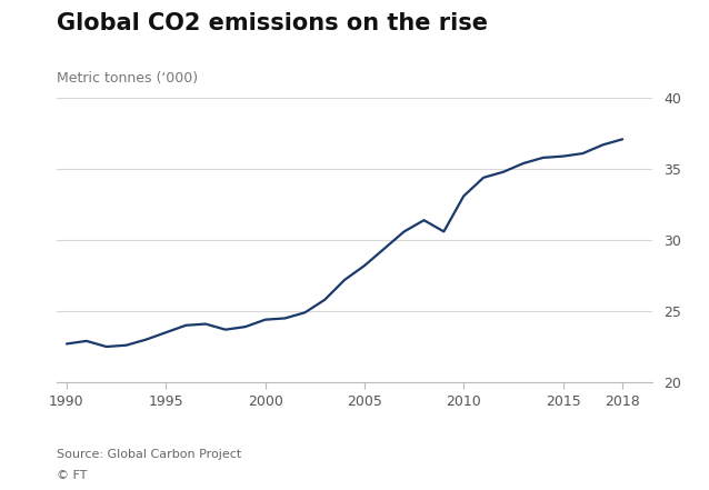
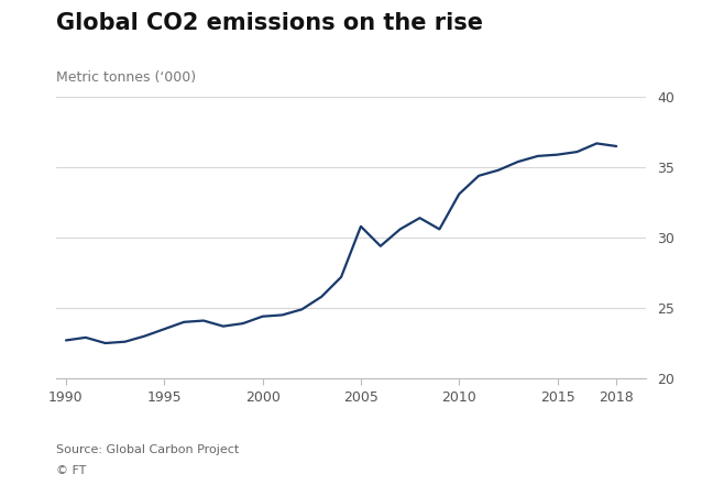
2005: 28.2 -> 30.8
2018: 37.1 -> 36.5
